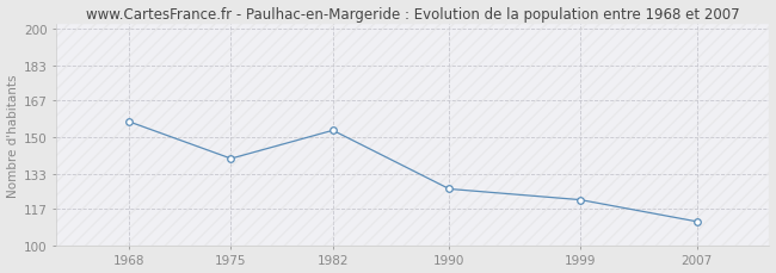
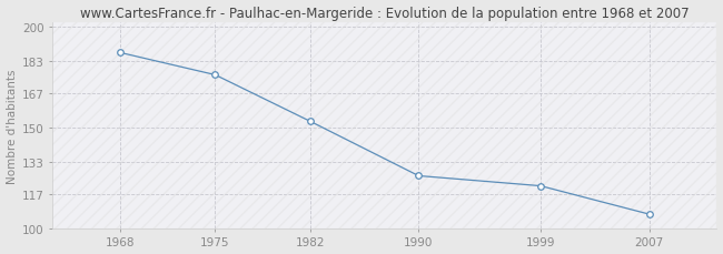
1968: 157 -> 187
1975: 140 -> 176
2007: 111 -> 107
